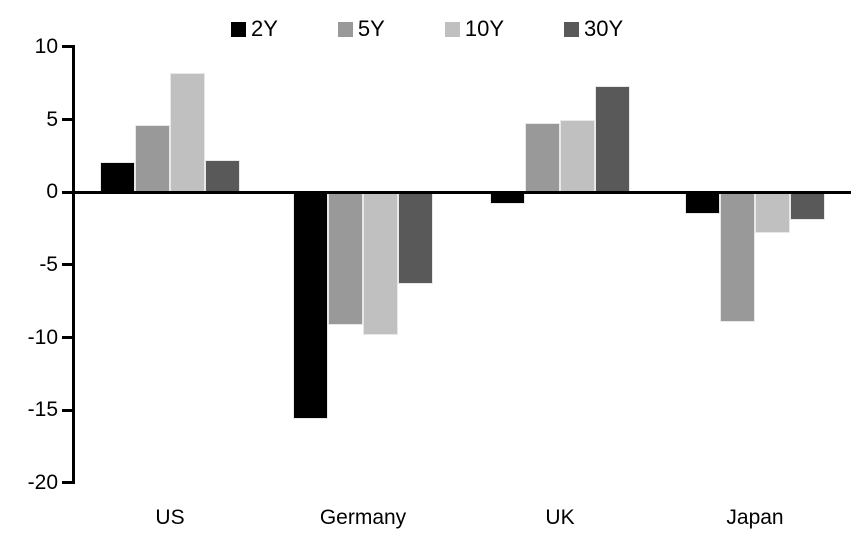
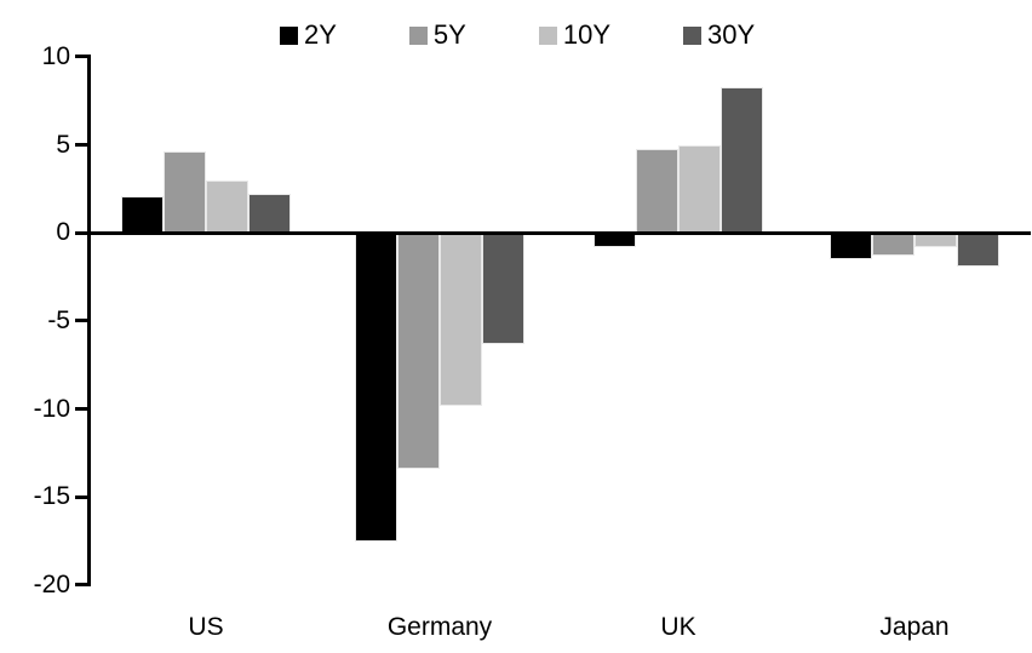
10Y/US: 8.2 -> 3.0
2Y/Germany: -15.6 -> -17.5
5Y/Germany: -9.1 -> -13.4
30Y/UK: 7.3 -> 8.3
5Y/Japan: -8.9 -> -1.3
10Y/Japan: -2.8 -> -0.8
